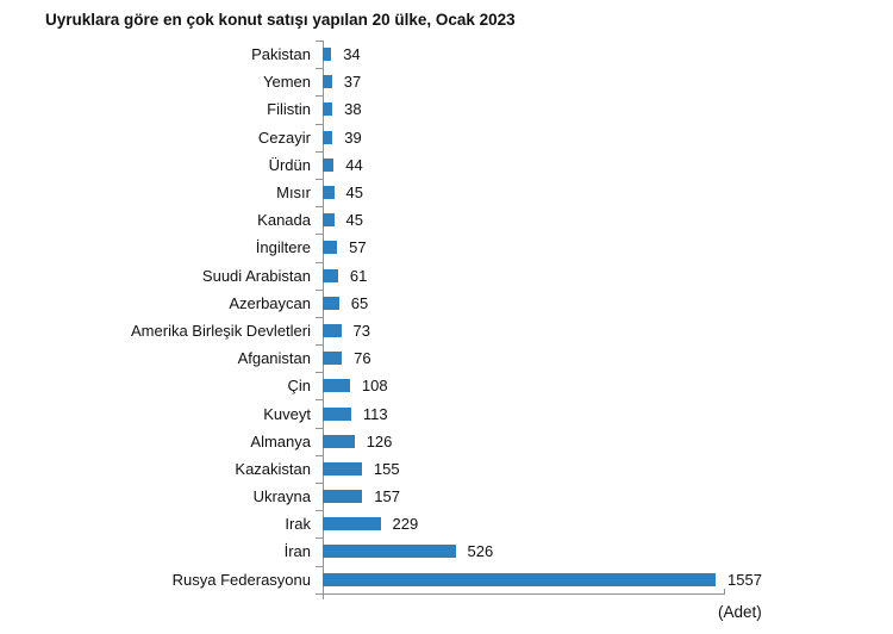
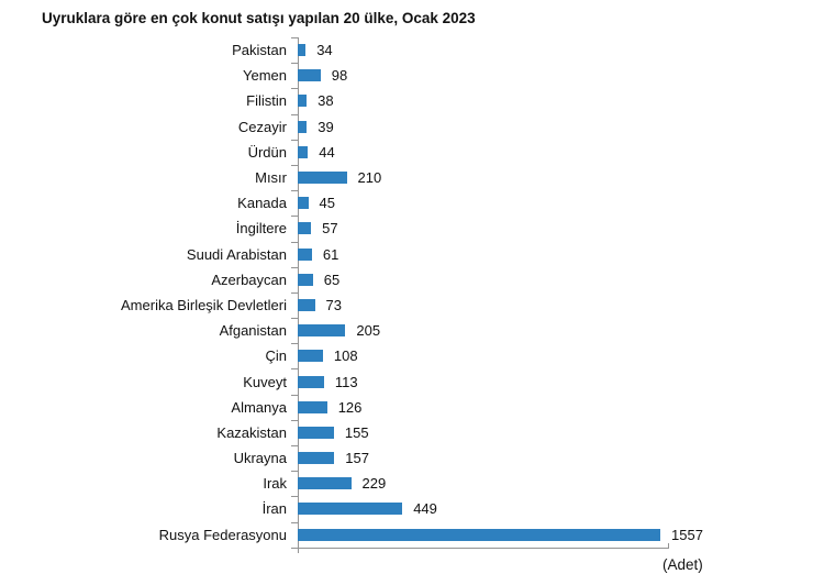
Yemen: 37 -> 98
Mısır: 45 -> 210
Afganistan: 76 -> 205
İran: 526 -> 449
